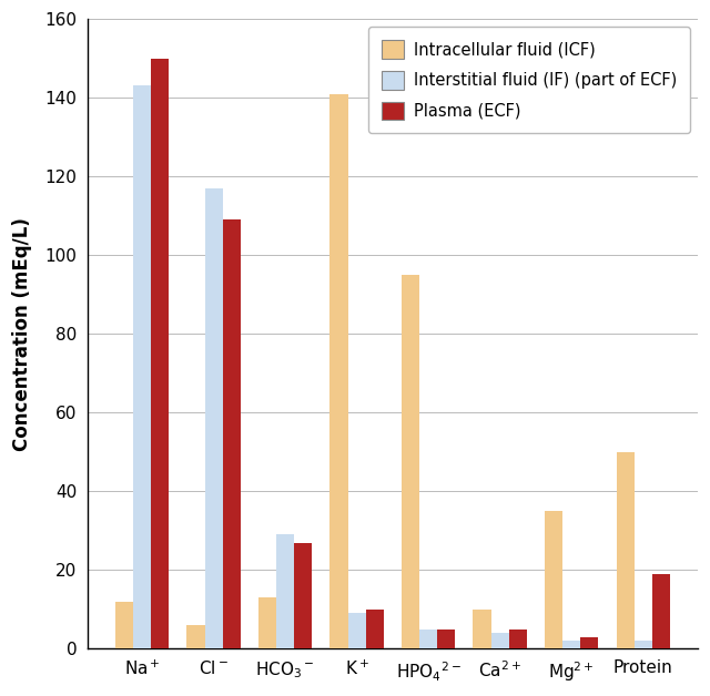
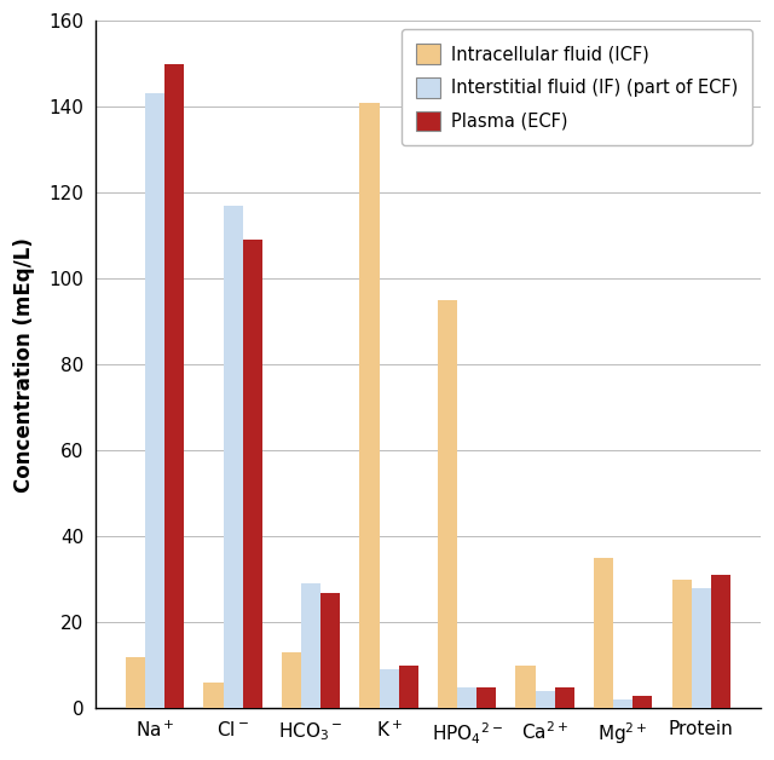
Intracellular fluid (ICF)/Protein: 50 -> 30
Interstitial fluid (IF) (part of ECF)/Protein: 2 -> 28
Plasma (ECF)/Protein: 19 -> 31
